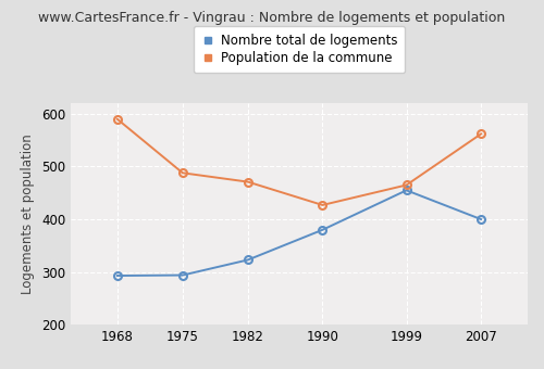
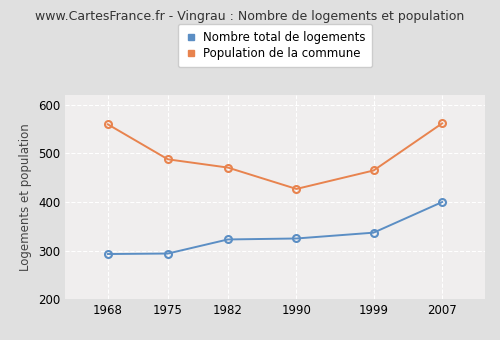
Population de la commune/1968: 590 -> 560
Nombre total de logements/1990: 380 -> 325
Nombre total de logements/1999: 455 -> 337
